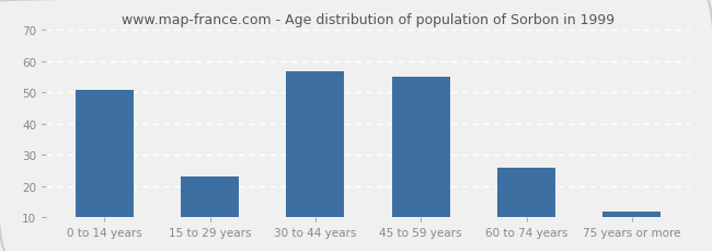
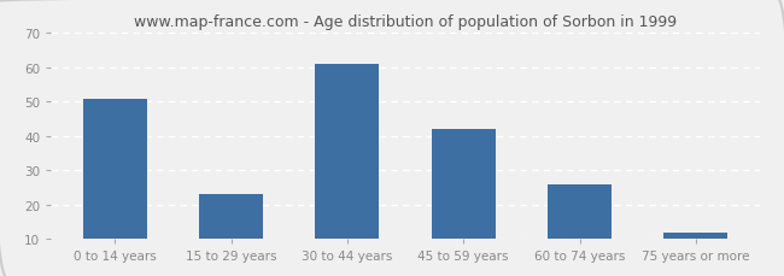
30 to 44 years: 57 -> 61
45 to 59 years: 55 -> 42
